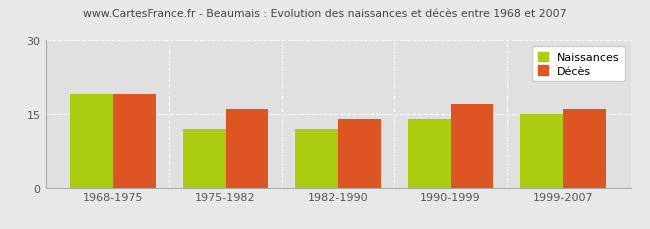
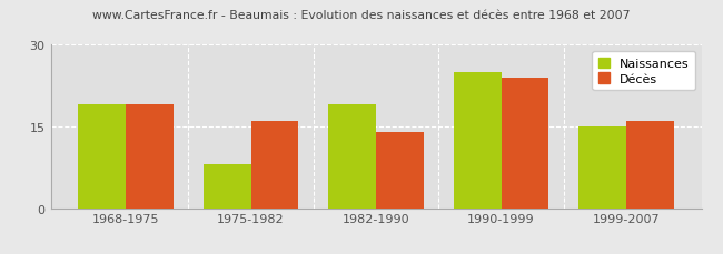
Naissances/1975-1982: 12 -> 8
Naissances/1982-1990: 12 -> 19
Naissances/1990-1999: 14 -> 25
Décès/1990-1999: 17 -> 24
